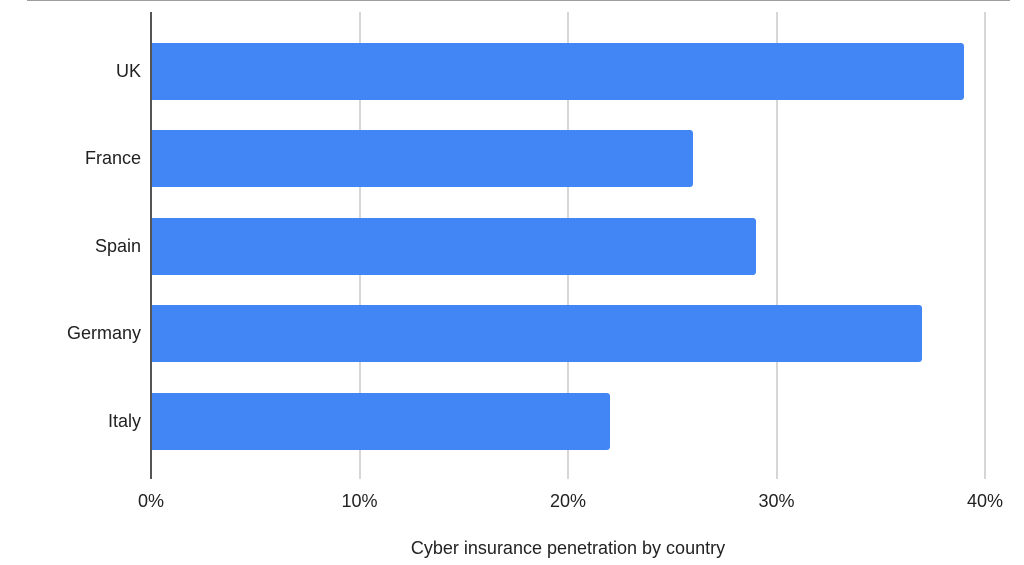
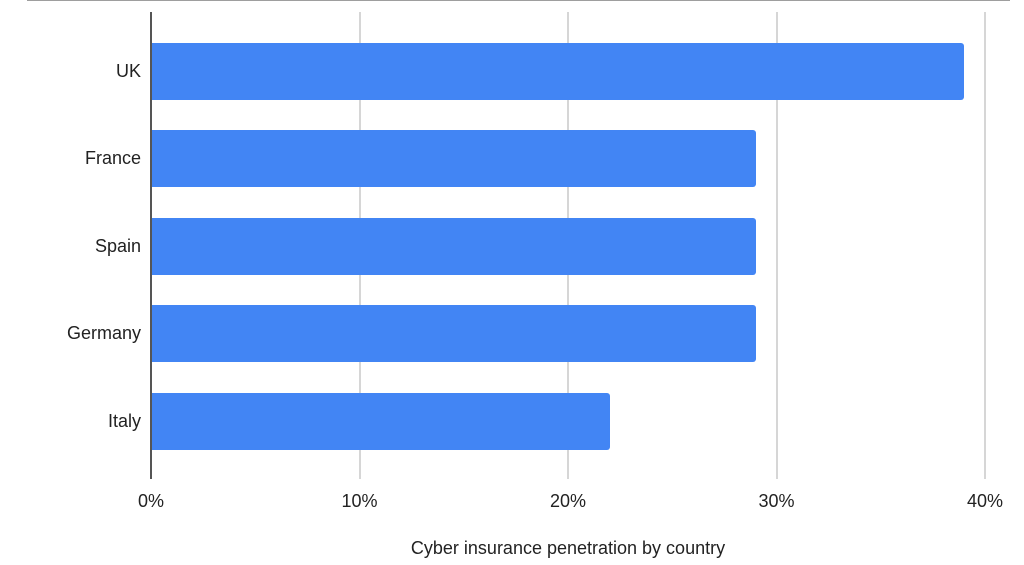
France: 26% -> 29%
Germany: 37% -> 29%
